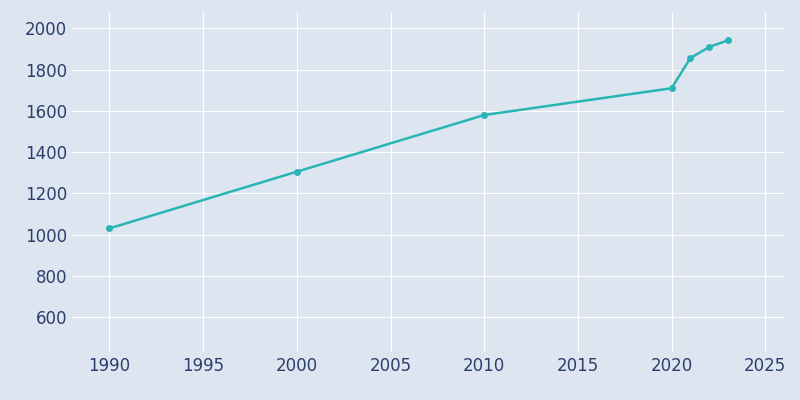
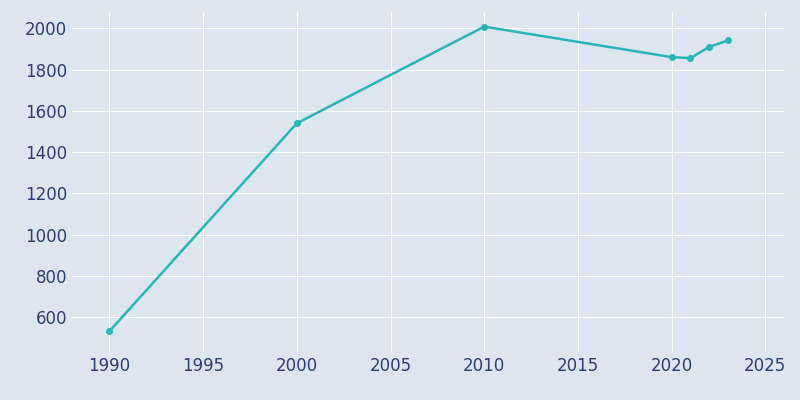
1990: 1030 -> 531
2000: 1305 -> 1540
2010: 1580 -> 2009
2020: 1710 -> 1861
